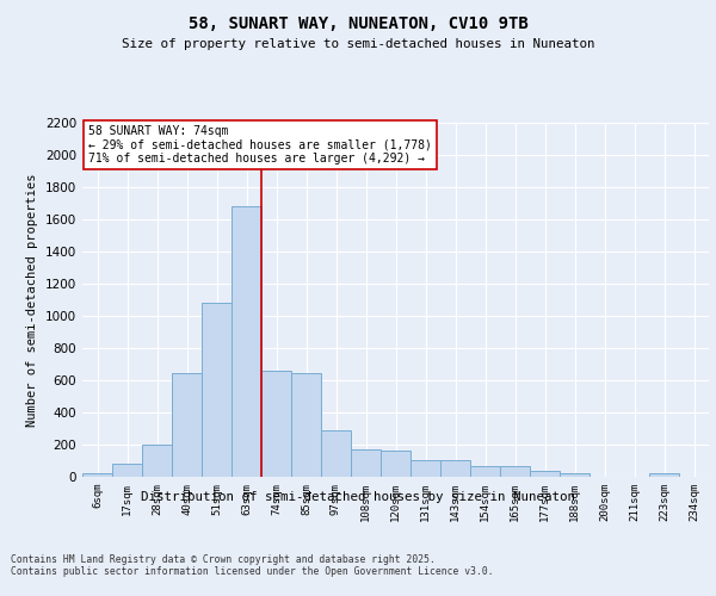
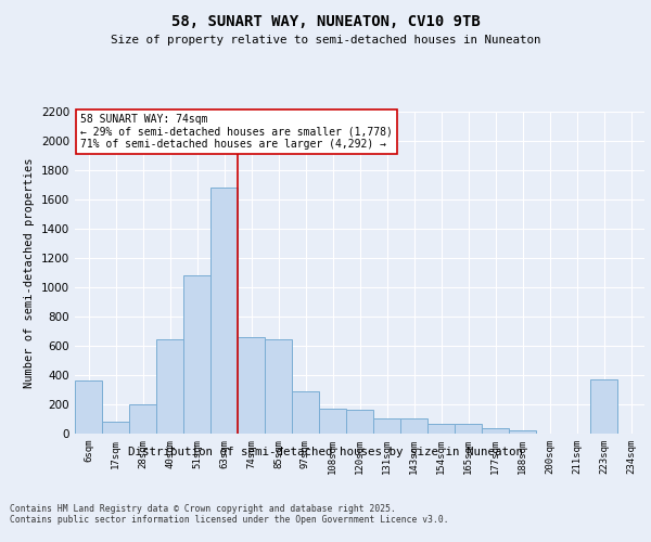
6sqm: 20 -> 360
223sqm: 20 -> 370
